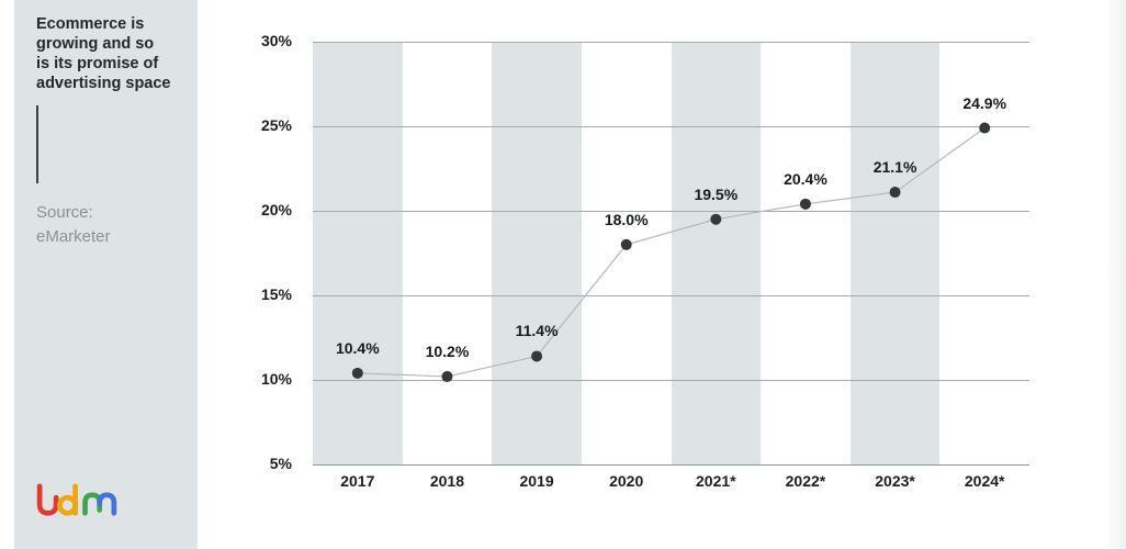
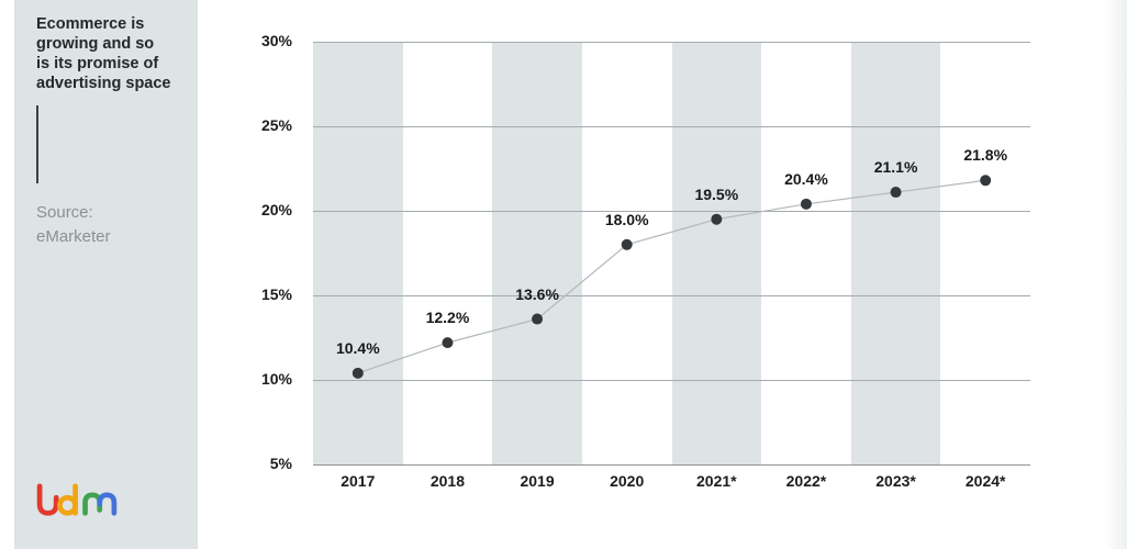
2018: 10.2% -> 12.2%
2019: 11.4% -> 13.6%
2024*: 24.9% -> 21.8%
